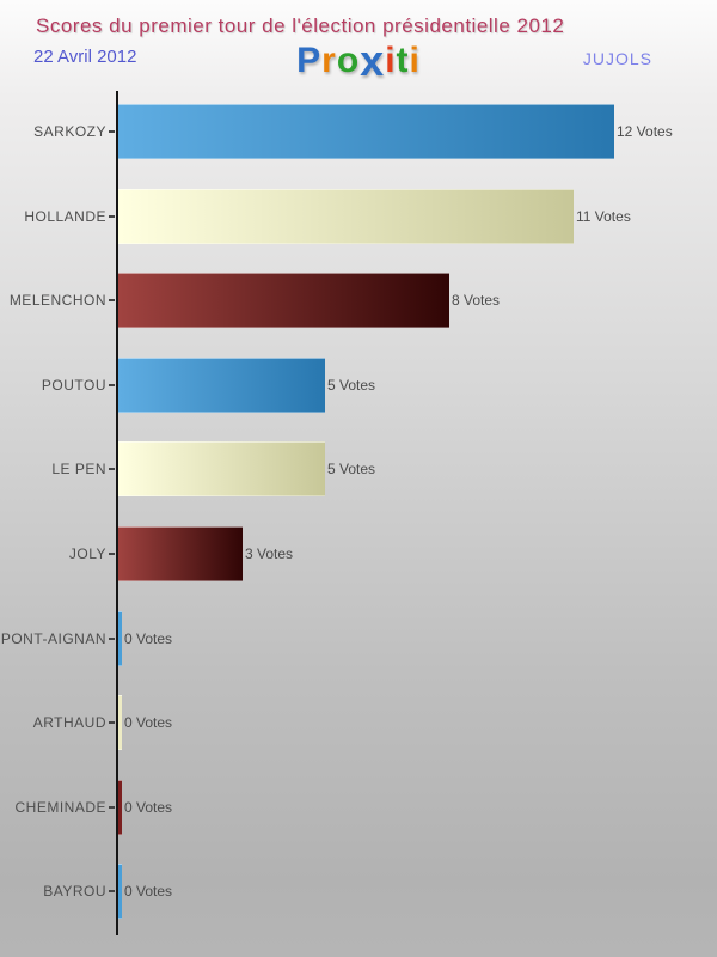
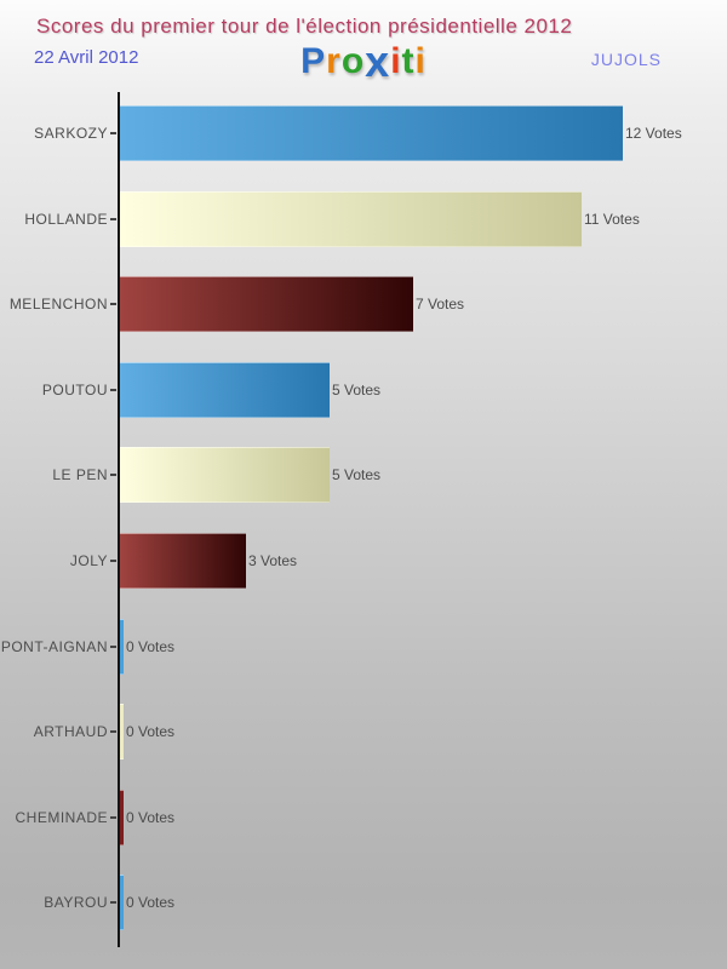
MELENCHON: 8 -> 7
